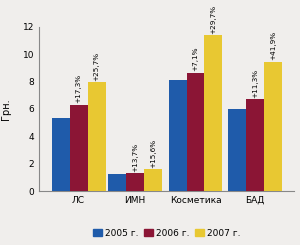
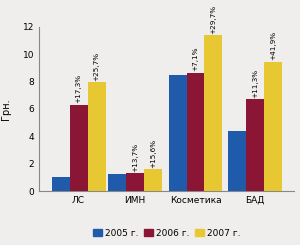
2005 г./ЛС: 5.3 -> 1.0
2005 г./Косметика: 8.1 -> 8.5
2005 г./БАД: 6.0 -> 4.4
